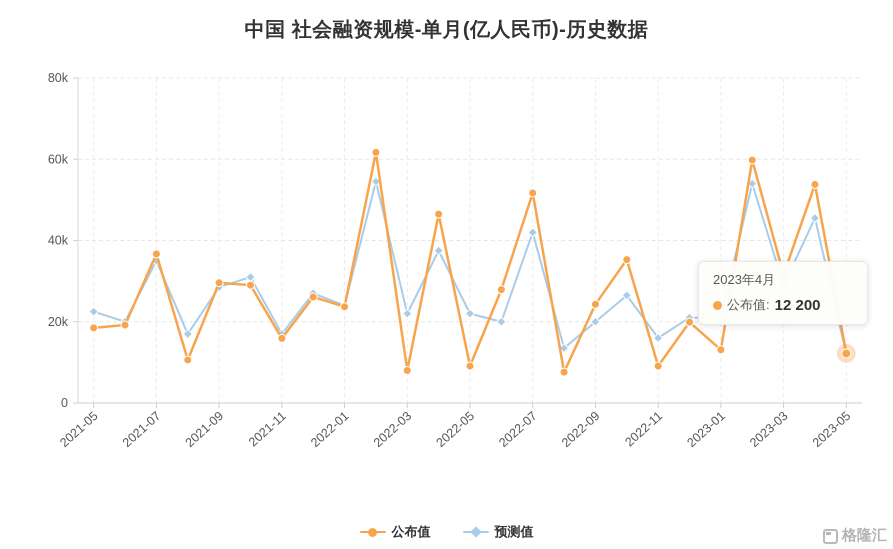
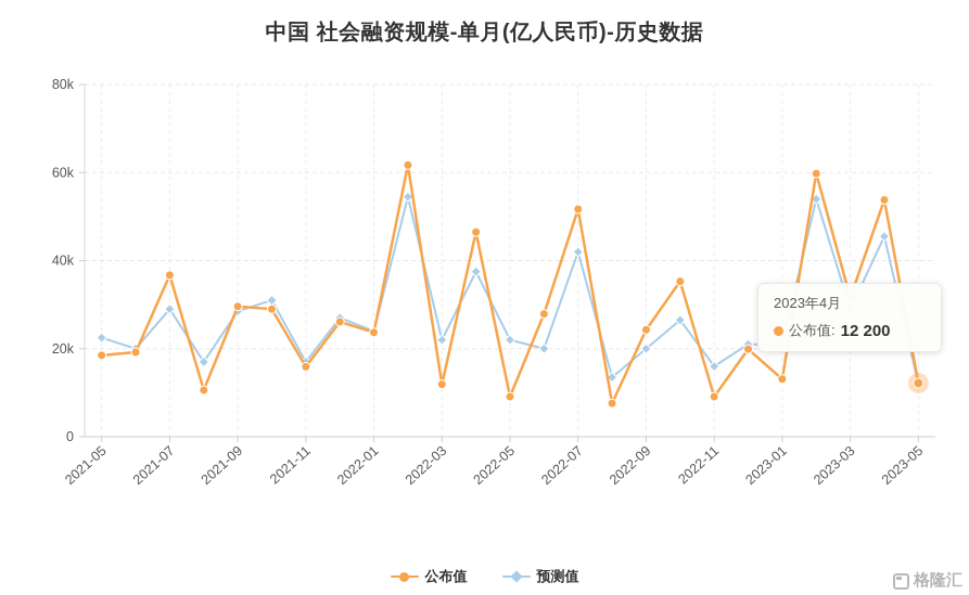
预测值/2021-07: 35k -> 29k
公布值/2022-03: 8k -> 12k
